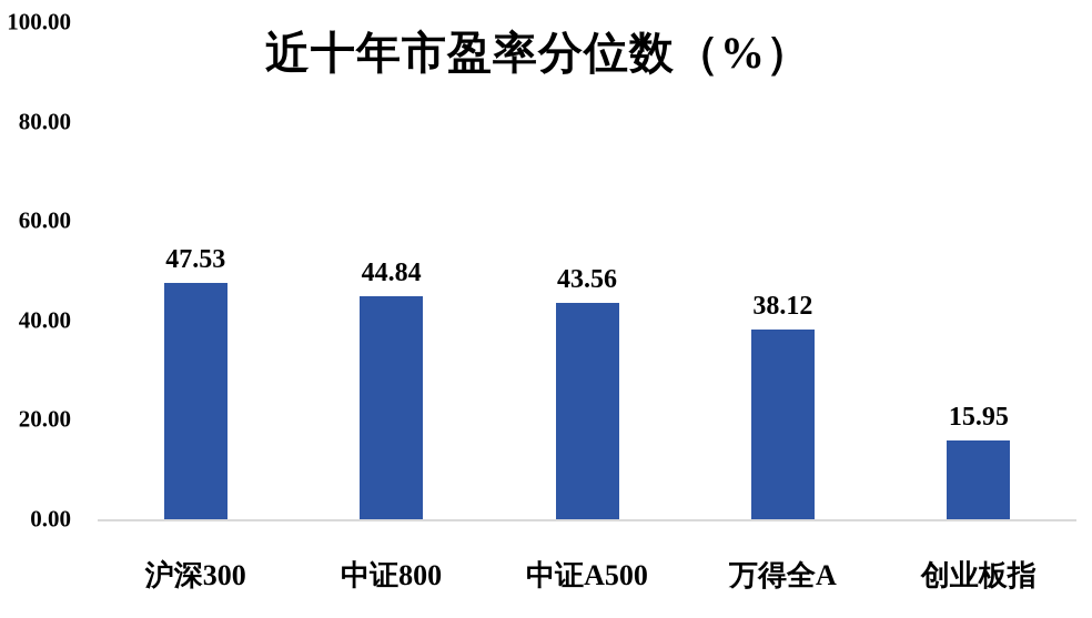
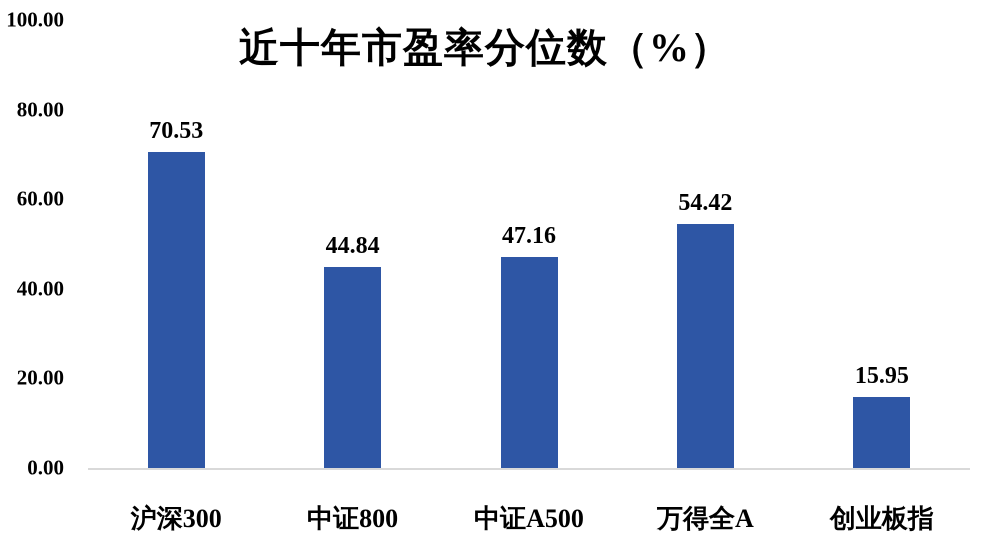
沪深300: 47.53 -> 70.53
中证A500: 43.56 -> 47.16
万得全A: 38.12 -> 54.42
